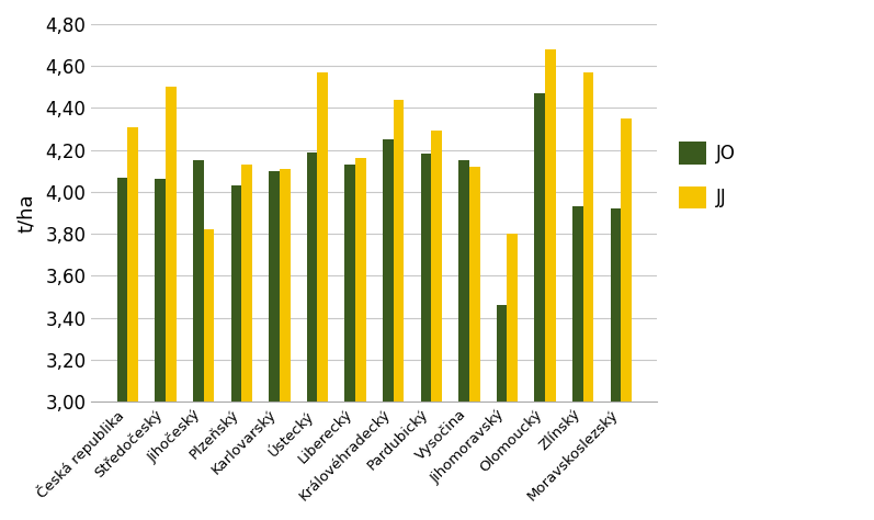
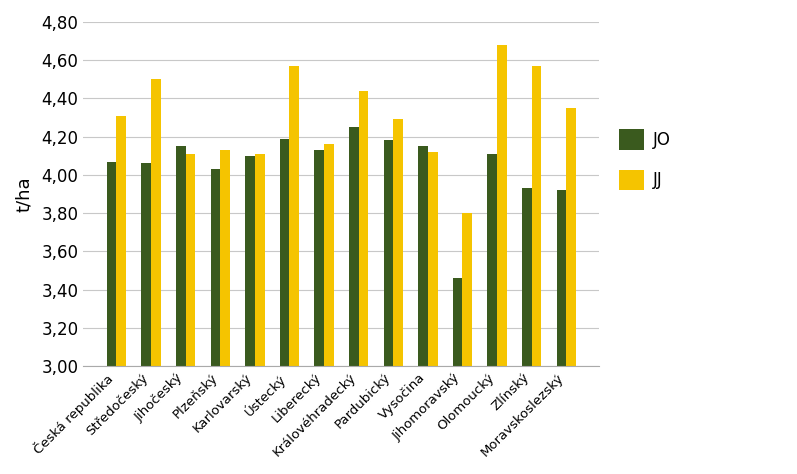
JJ/Jihočeský: 3,82 -> 4,11
JO/Olomoucký: 4,47 -> 4,11
